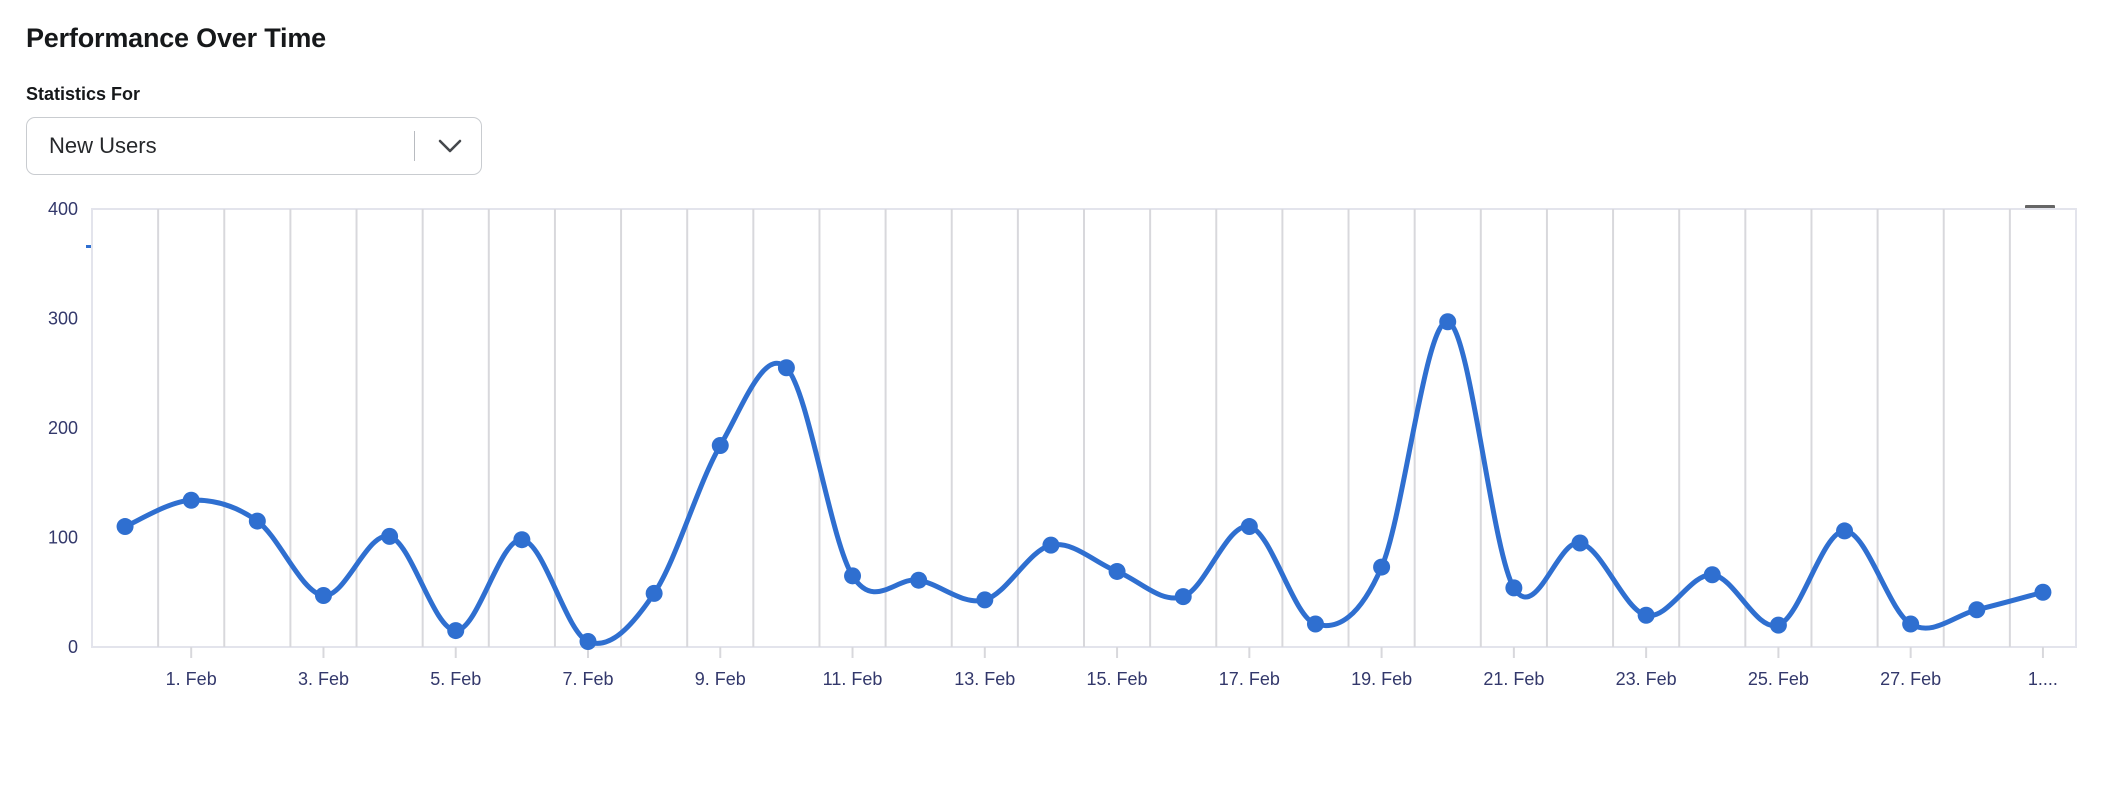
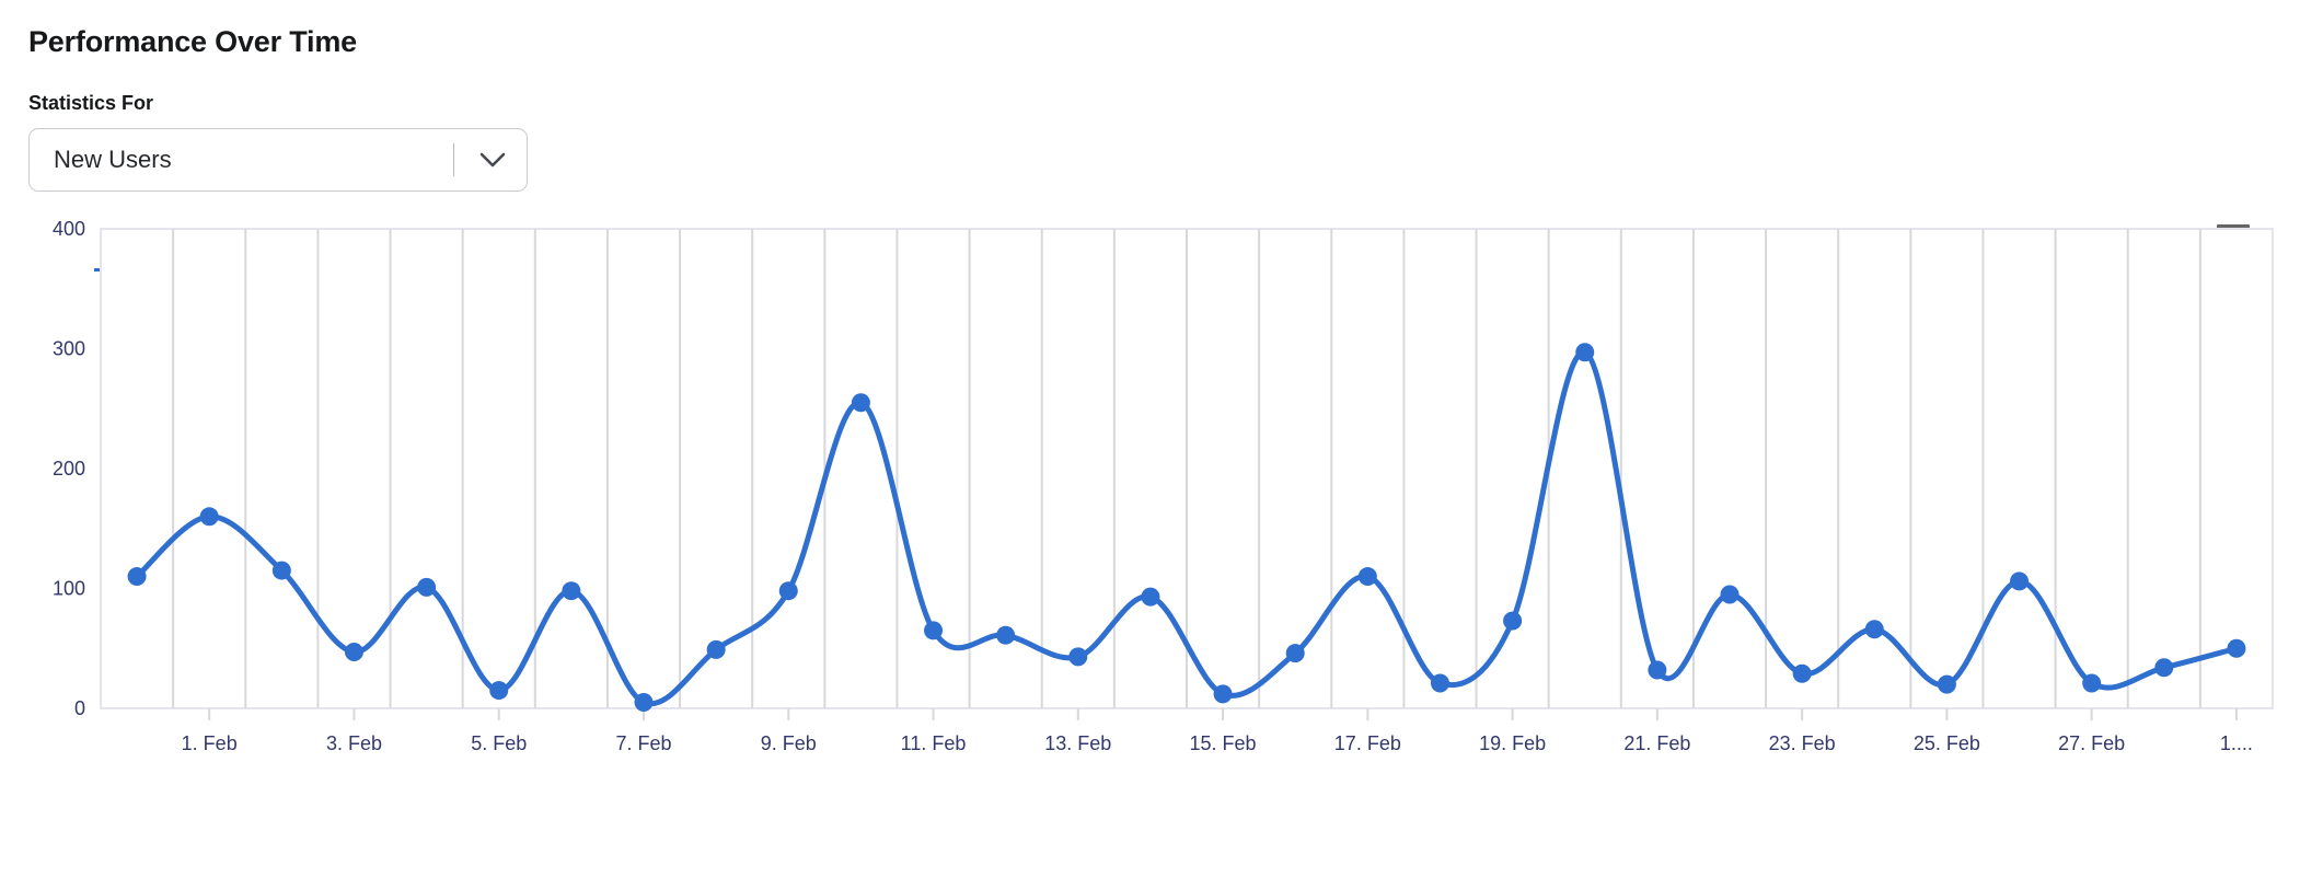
1. Feb: 134 -> 160
9. Feb: 184 -> 98
15. Feb: 69 -> 12
21. Feb: 54 -> 32
